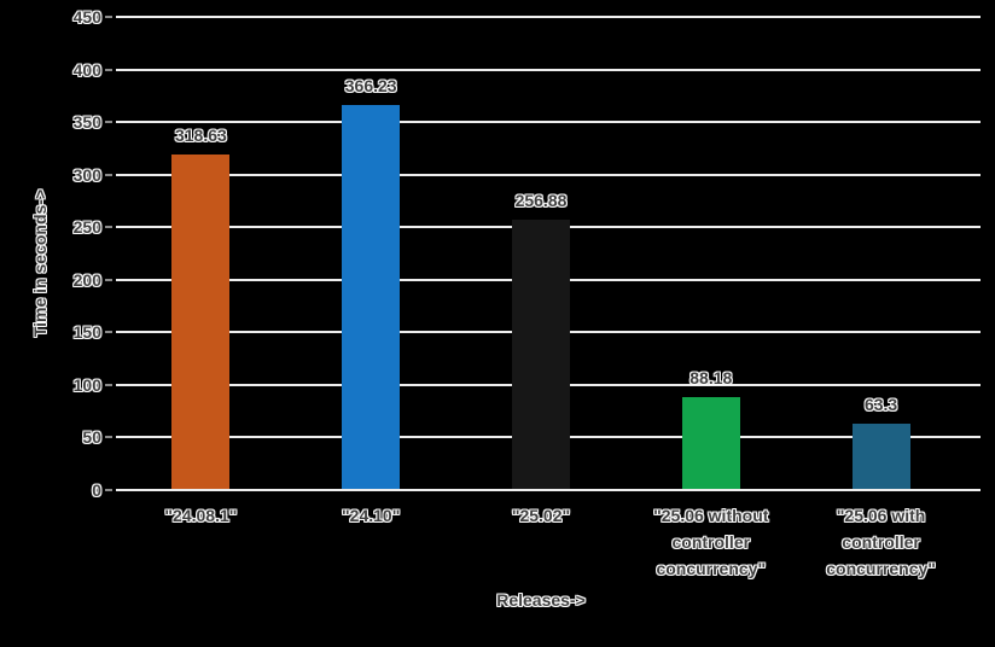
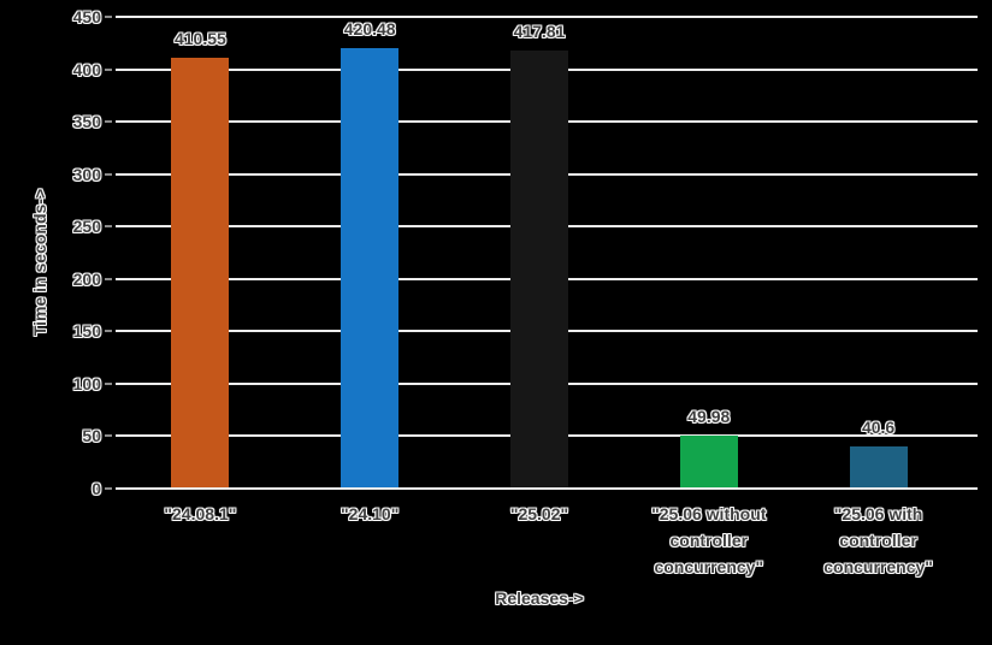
"24.08.1": 318.63 -> 410.55
"24.10": 366.23 -> 420.48
"25.02": 256.88 -> 417.81
"25.06 without controller concurrency": 88.18 -> 49.98
"25.06 with controller concurrency": 63.3 -> 40.6
